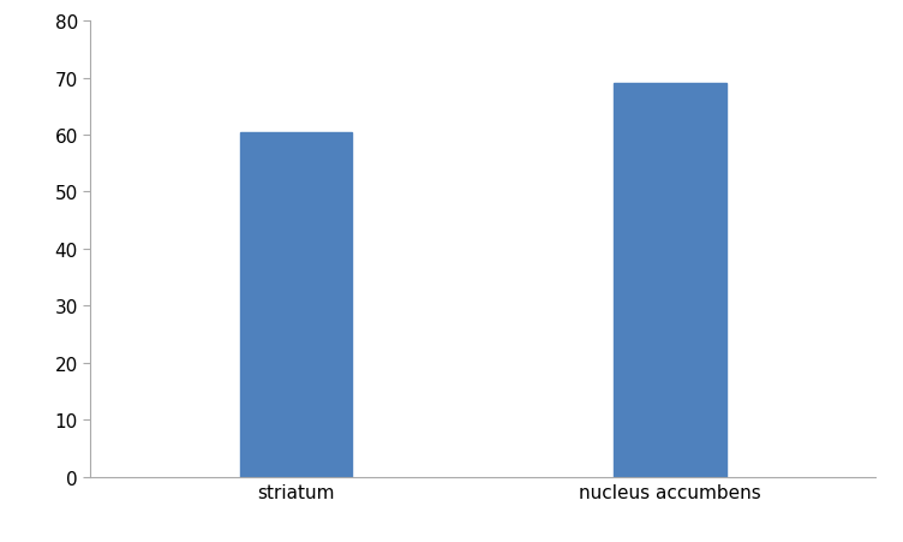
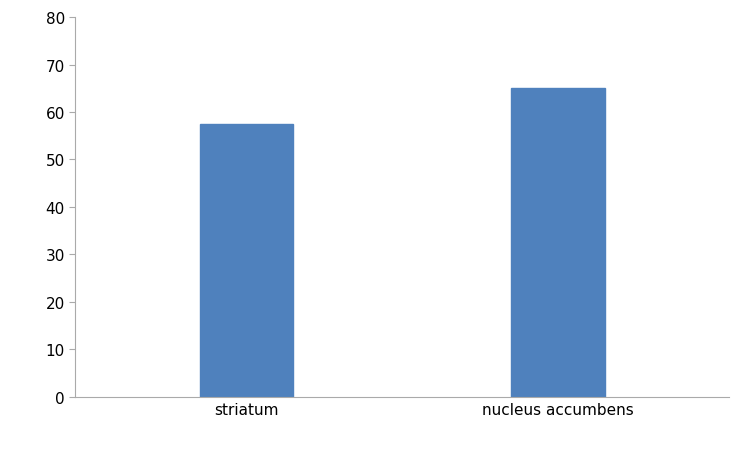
striatum: 60.5 -> 57.5
nucleus accumbens: 69.0 -> 65.0
